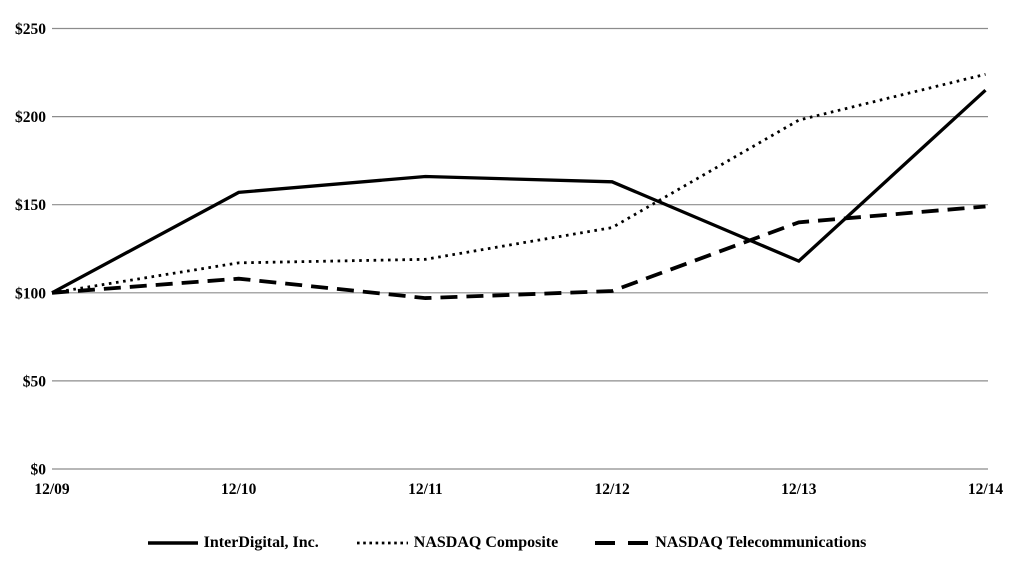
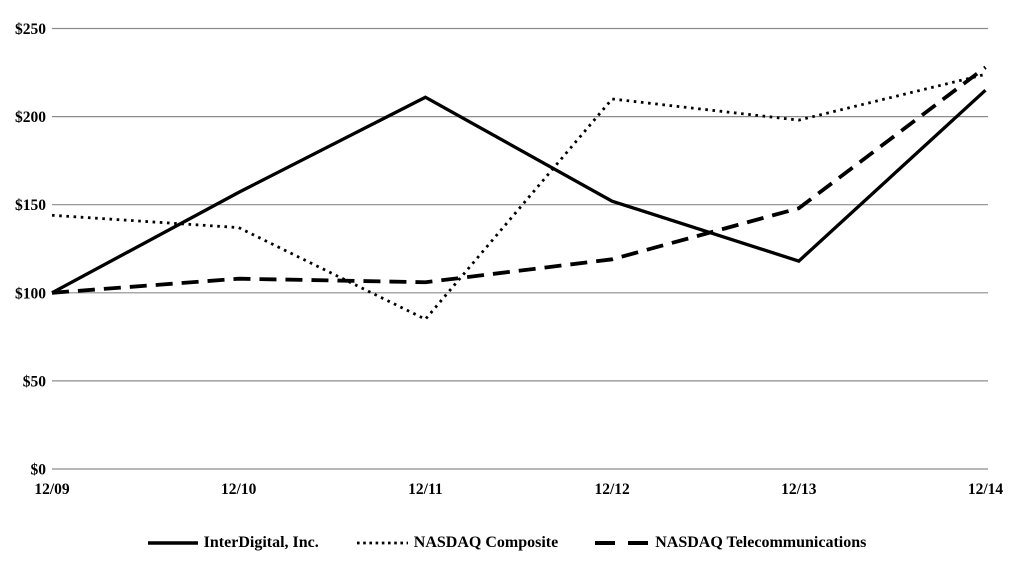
NASDAQ Composite/12/09: $100 -> $144
NASDAQ Composite/12/10: $117 -> $137
InterDigital, Inc./12/11: $166 -> $211
NASDAQ Composite/12/11: $119 -> $85
NASDAQ Telecommunications/12/11: $97 -> $106
InterDigital, Inc./12/12: $163 -> $152
NASDAQ Composite/12/12: $137 -> $210
NASDAQ Telecommunications/12/12: $101 -> $119
NASDAQ Telecommunications/12/13: $140 -> $148
NASDAQ Telecommunications/12/14: $149 -> $228
